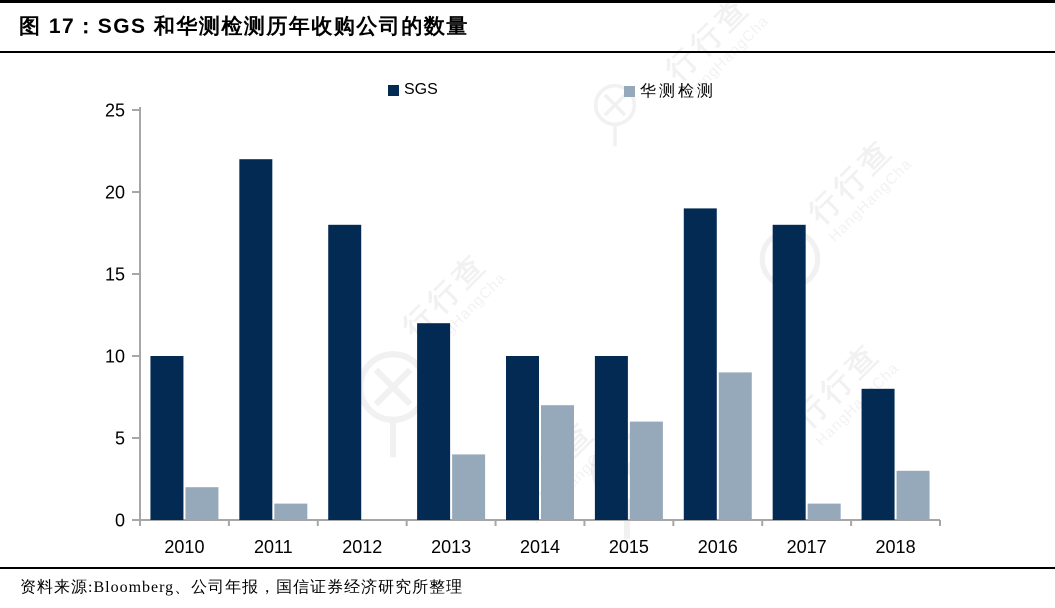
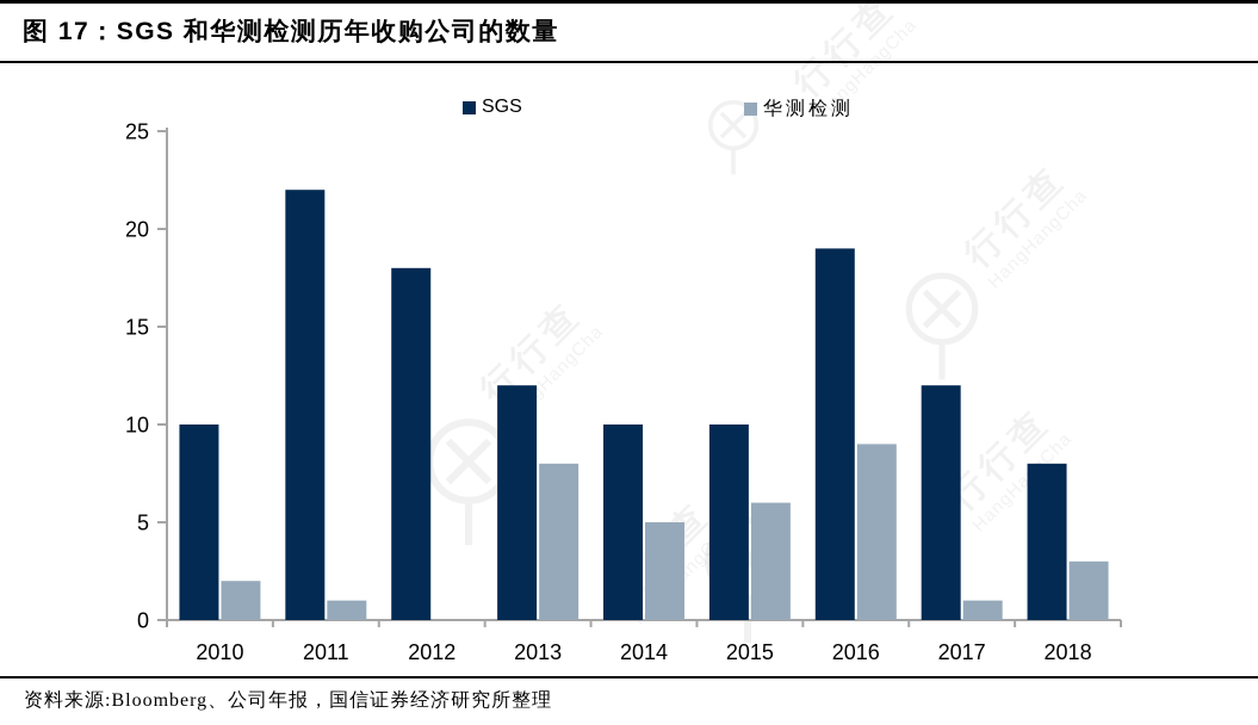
华测检测/2013: 4 -> 8
华测检测/2014: 7 -> 5
SGS/2017: 18 -> 12
